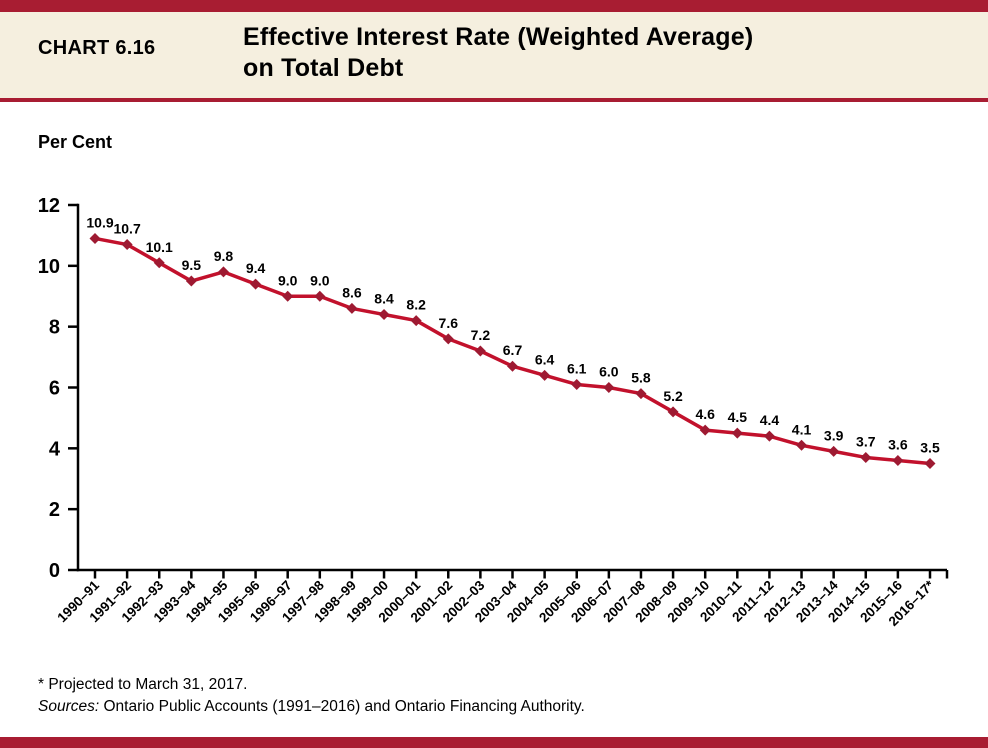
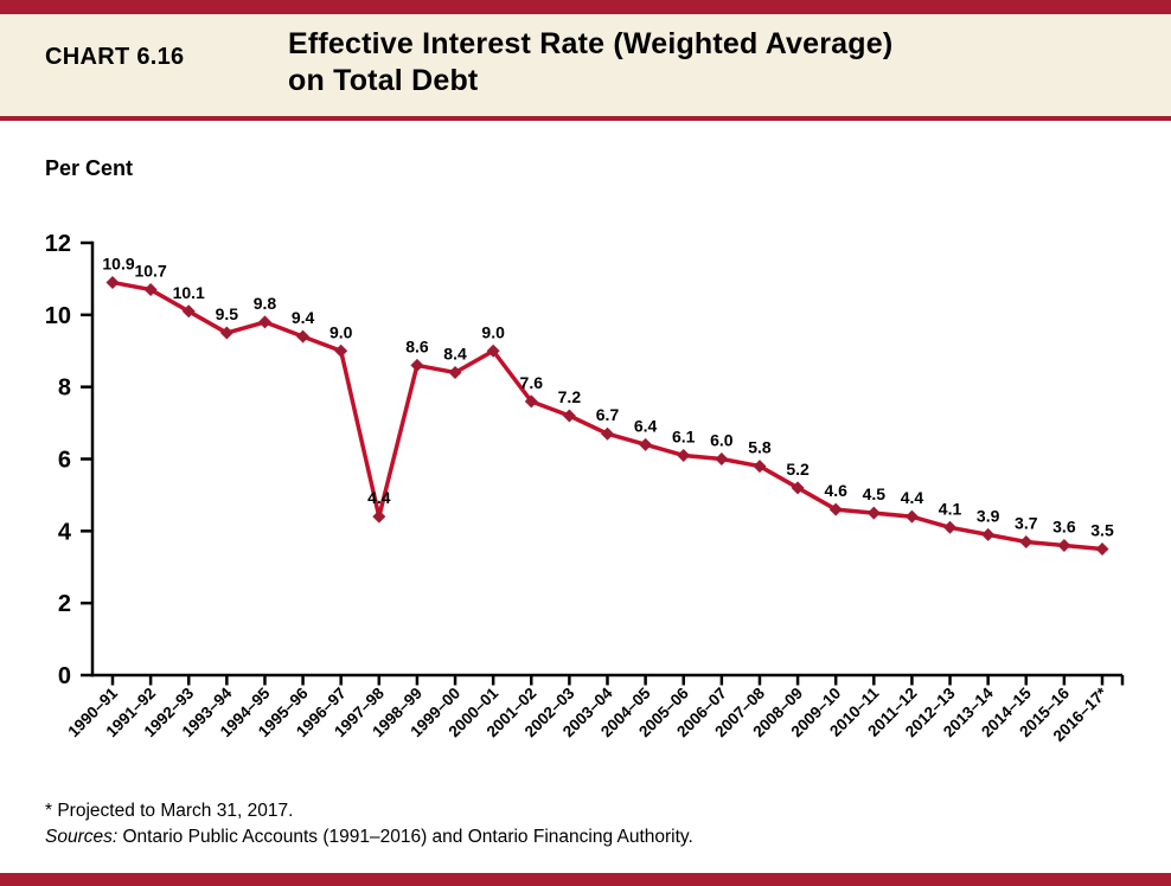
1997–98: 9.0 -> 4.4
2000–01: 8.2 -> 9.0
